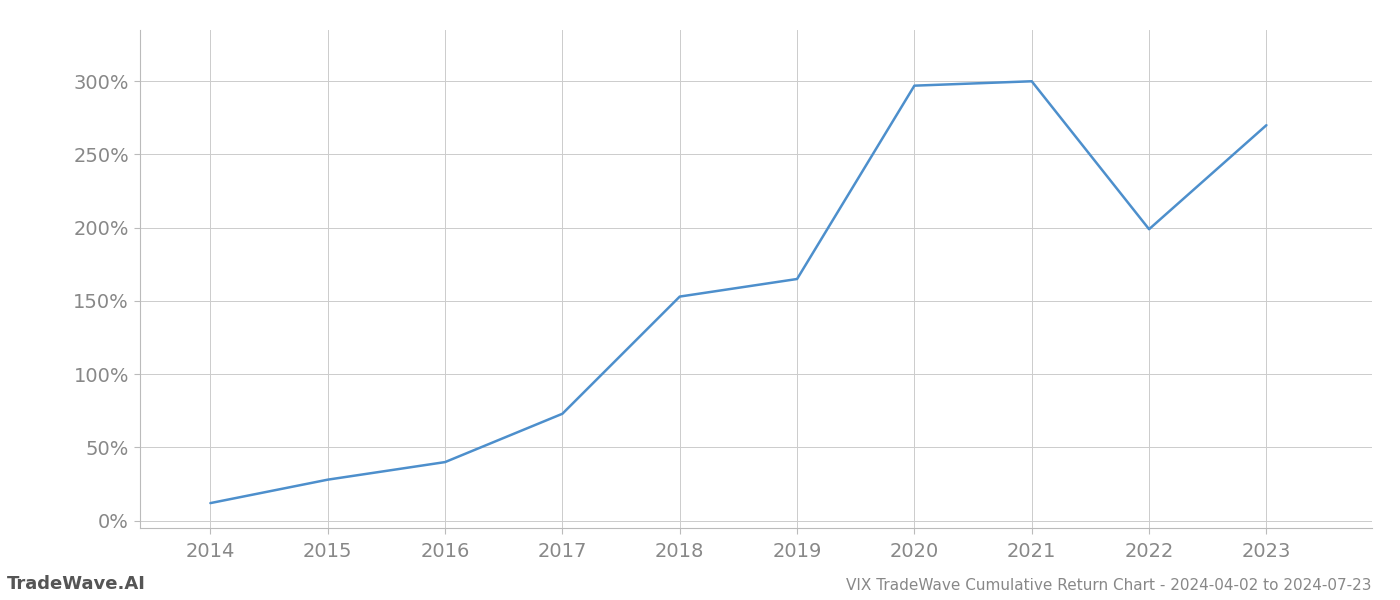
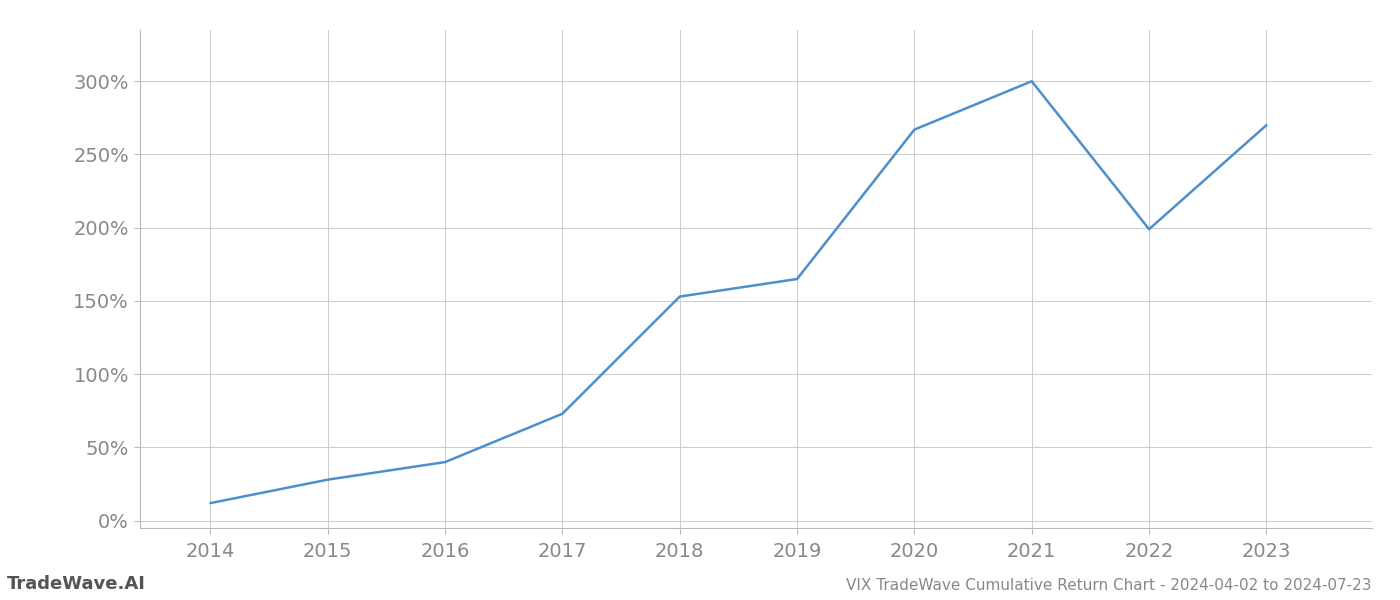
2020: 297% -> 267%
